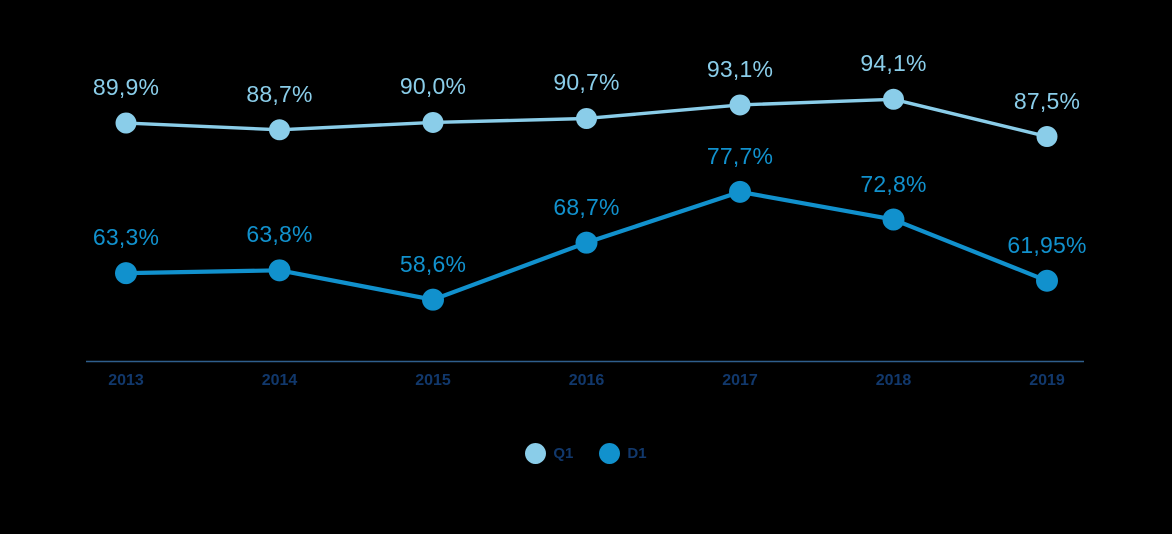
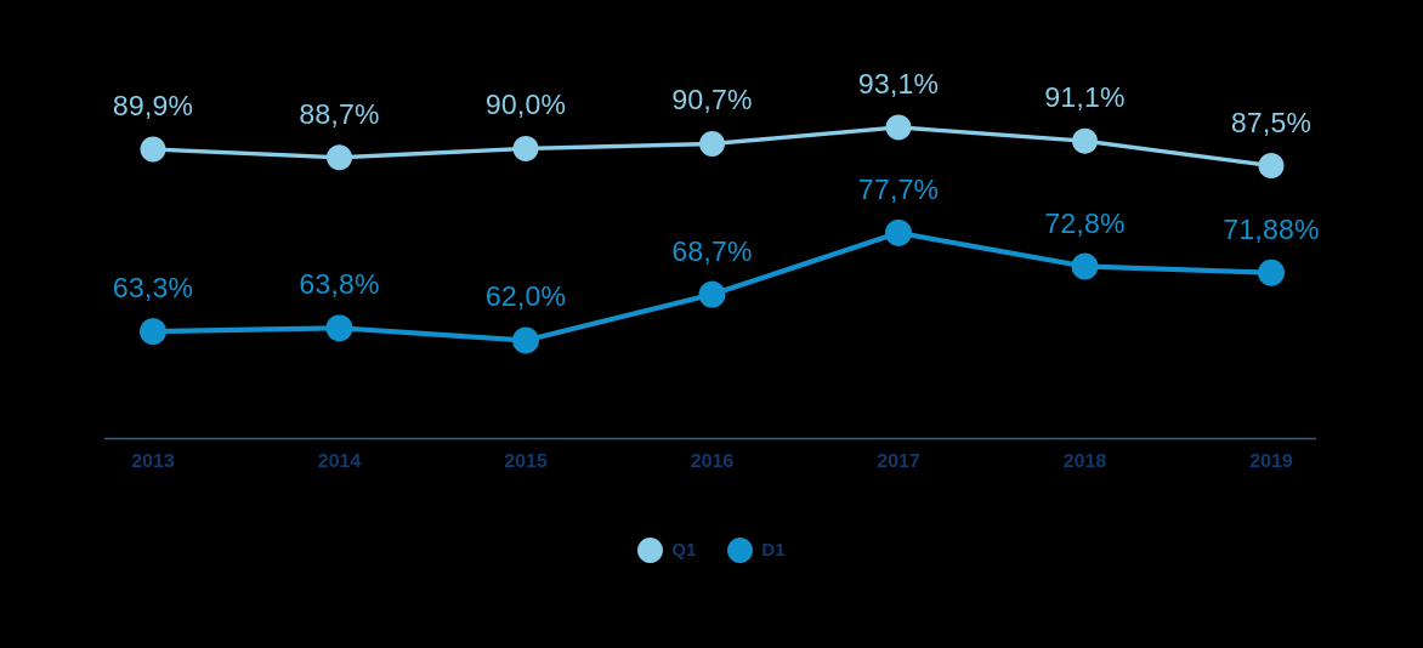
D1/2015: 58,6% -> 62,0%
Q1/2018: 94,1% -> 91,1%
D1/2019: 61,95% -> 71,88%
